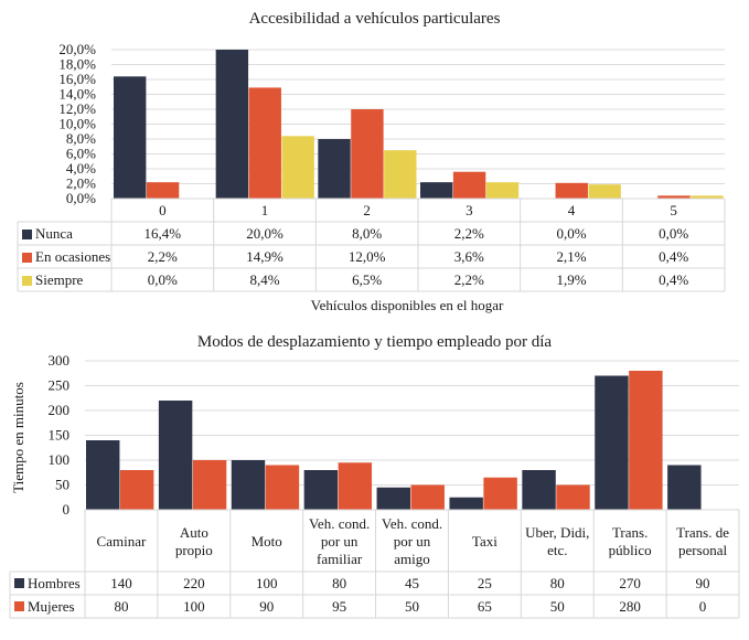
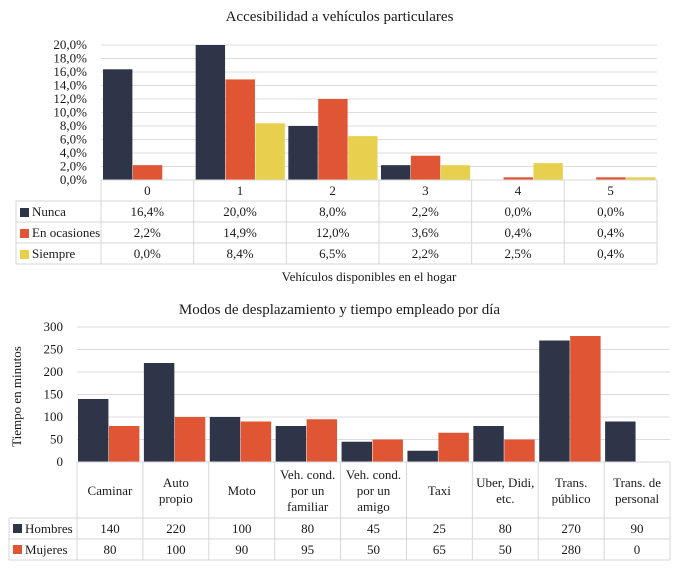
Accesibilidad a vehículos particulares/En ocasiones/4: 2,1% -> 0,4%
Accesibilidad a vehículos particulares/Siempre/4: 1,9% -> 2,5%
